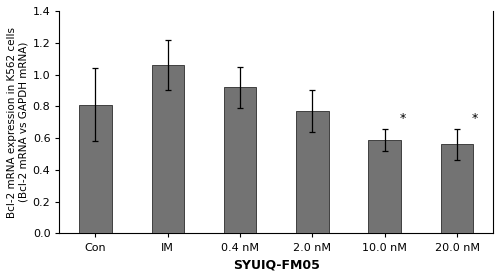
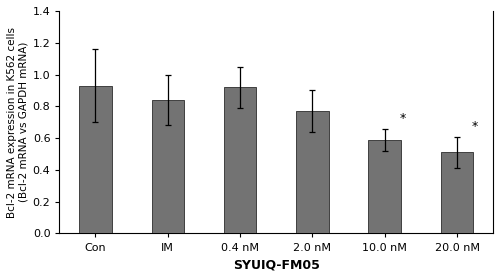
Con: 0.81 -> 0.93
IM: 1.06 -> 0.84
20.0 nM: 0.56 -> 0.51
